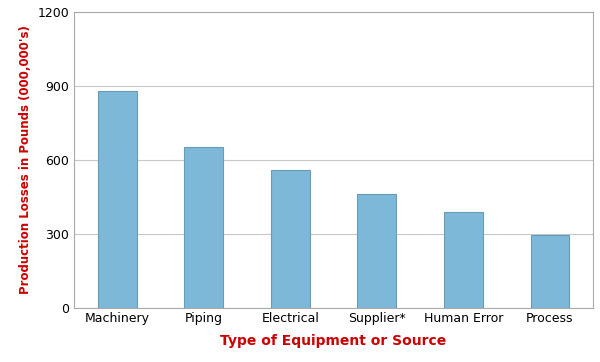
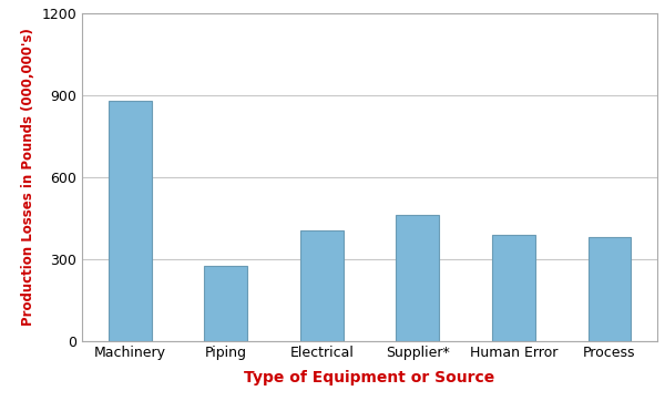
Piping: 650 -> 275
Electrical: 560 -> 405
Process: 295 -> 380
